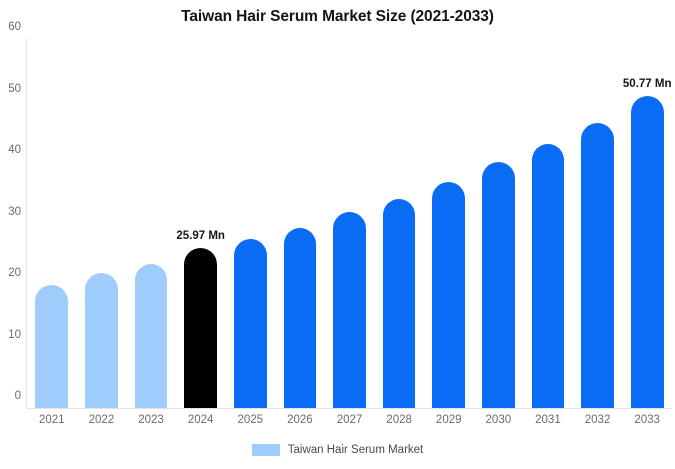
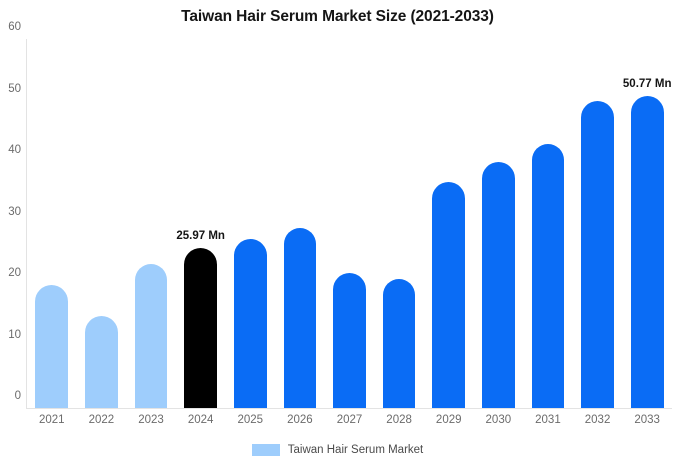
2022: 22 -> 15
2027: 32 -> 22
2028: 34 -> 21
2032: 46 -> 50
